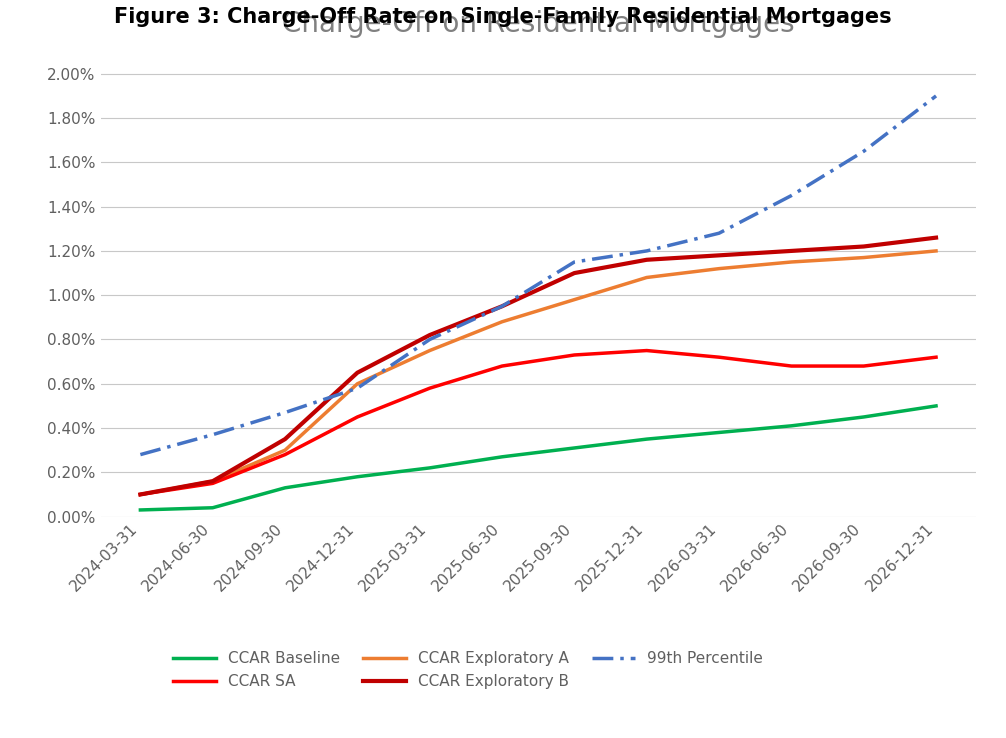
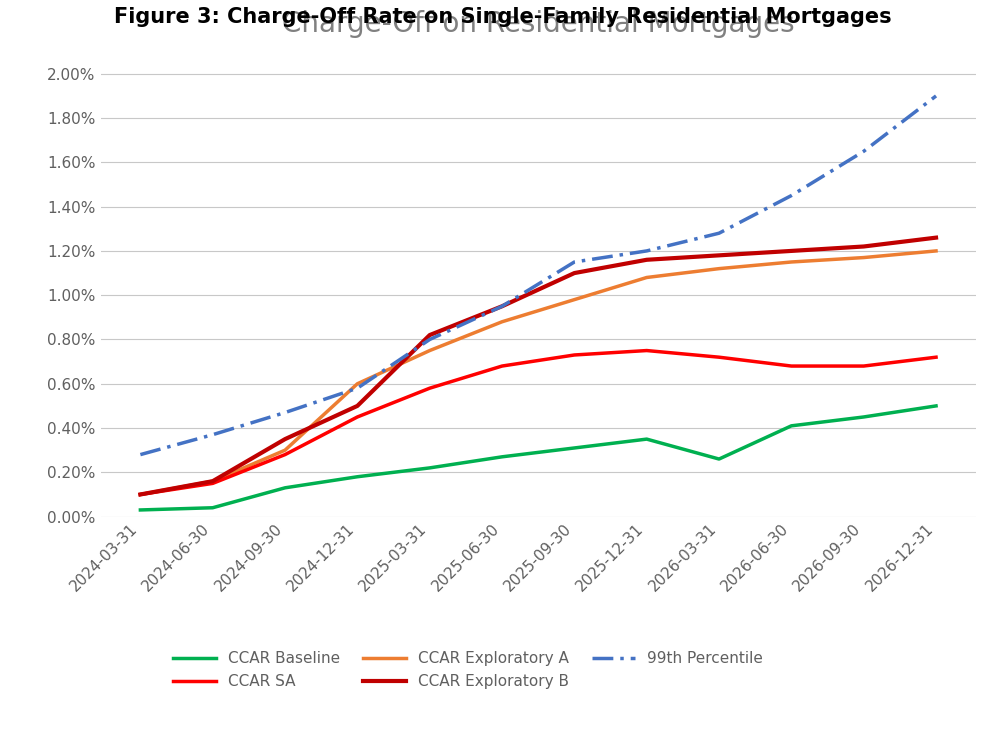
CCAR Exploratory B/2024-12-31: 0.65% -> 0.50%
CCAR Baseline/2026-03-31: 0.38% -> 0.26%
